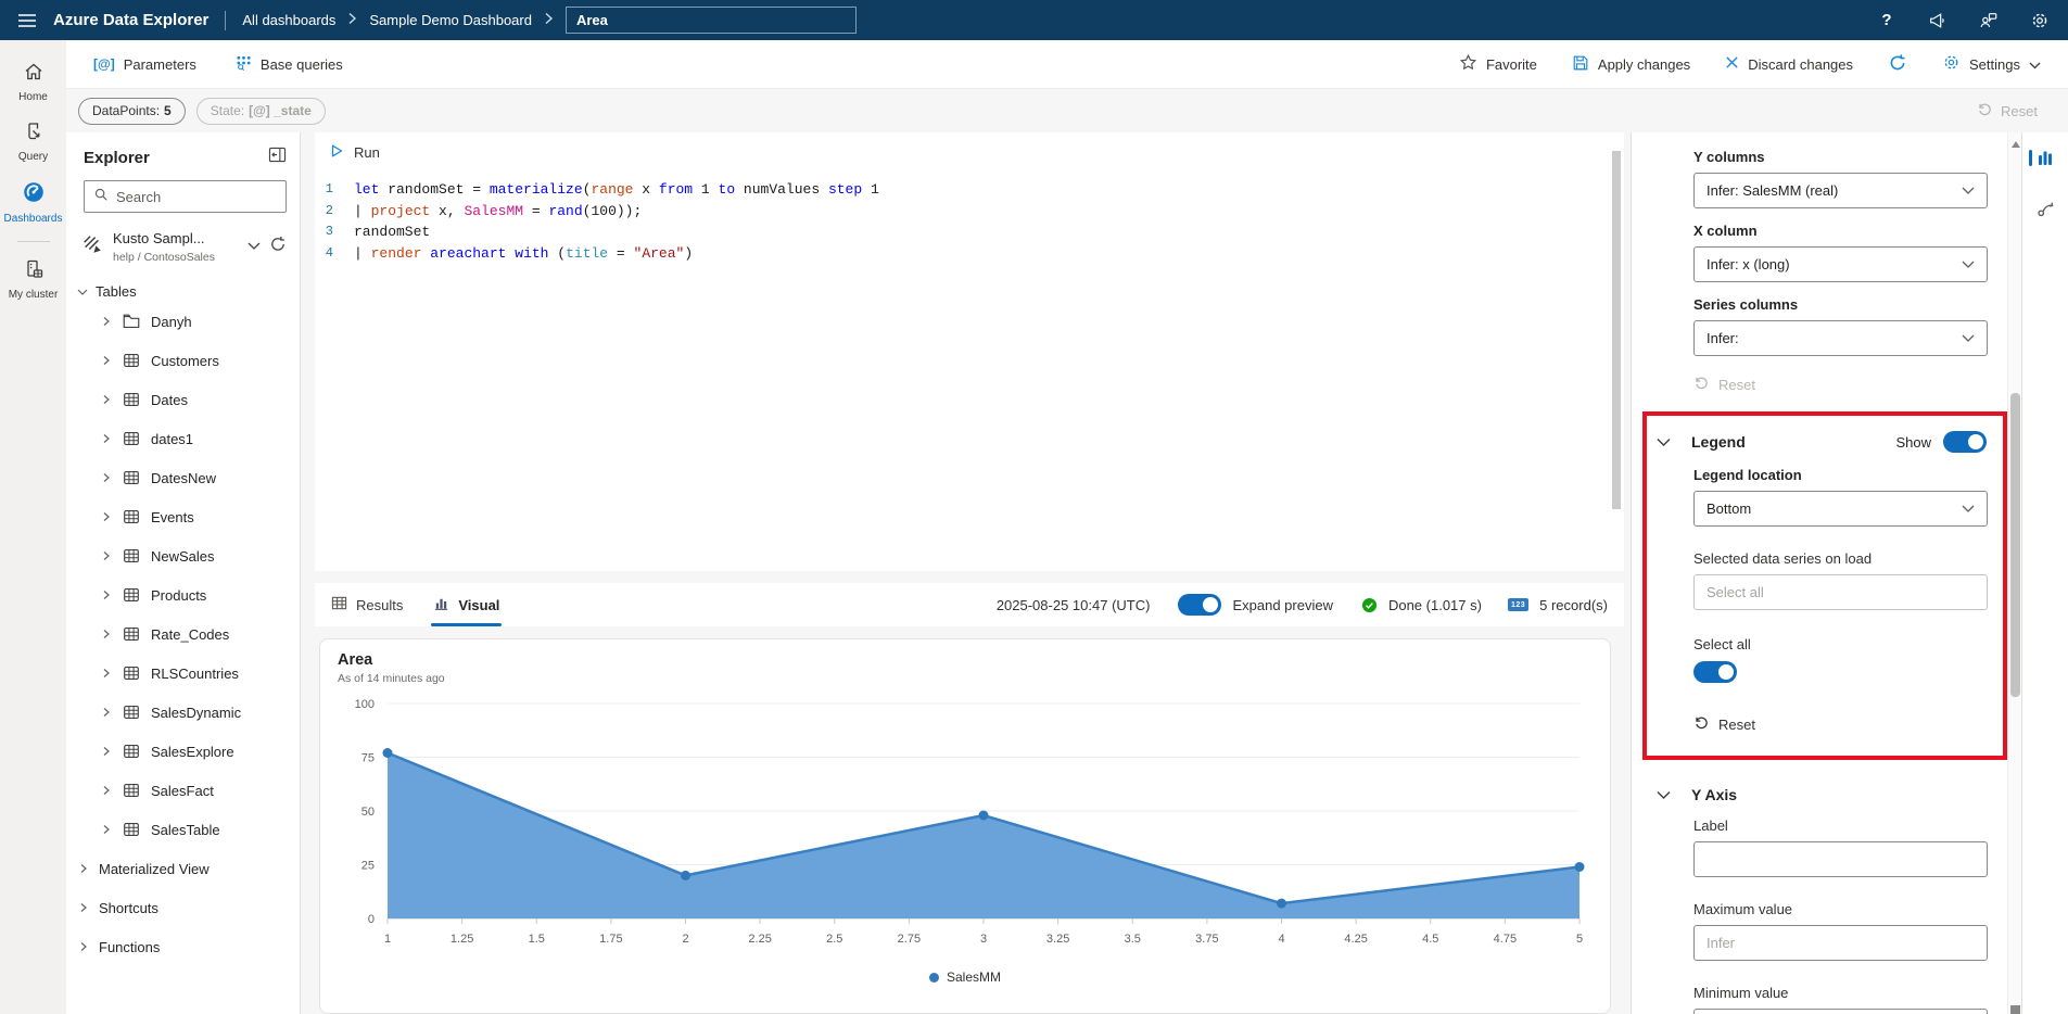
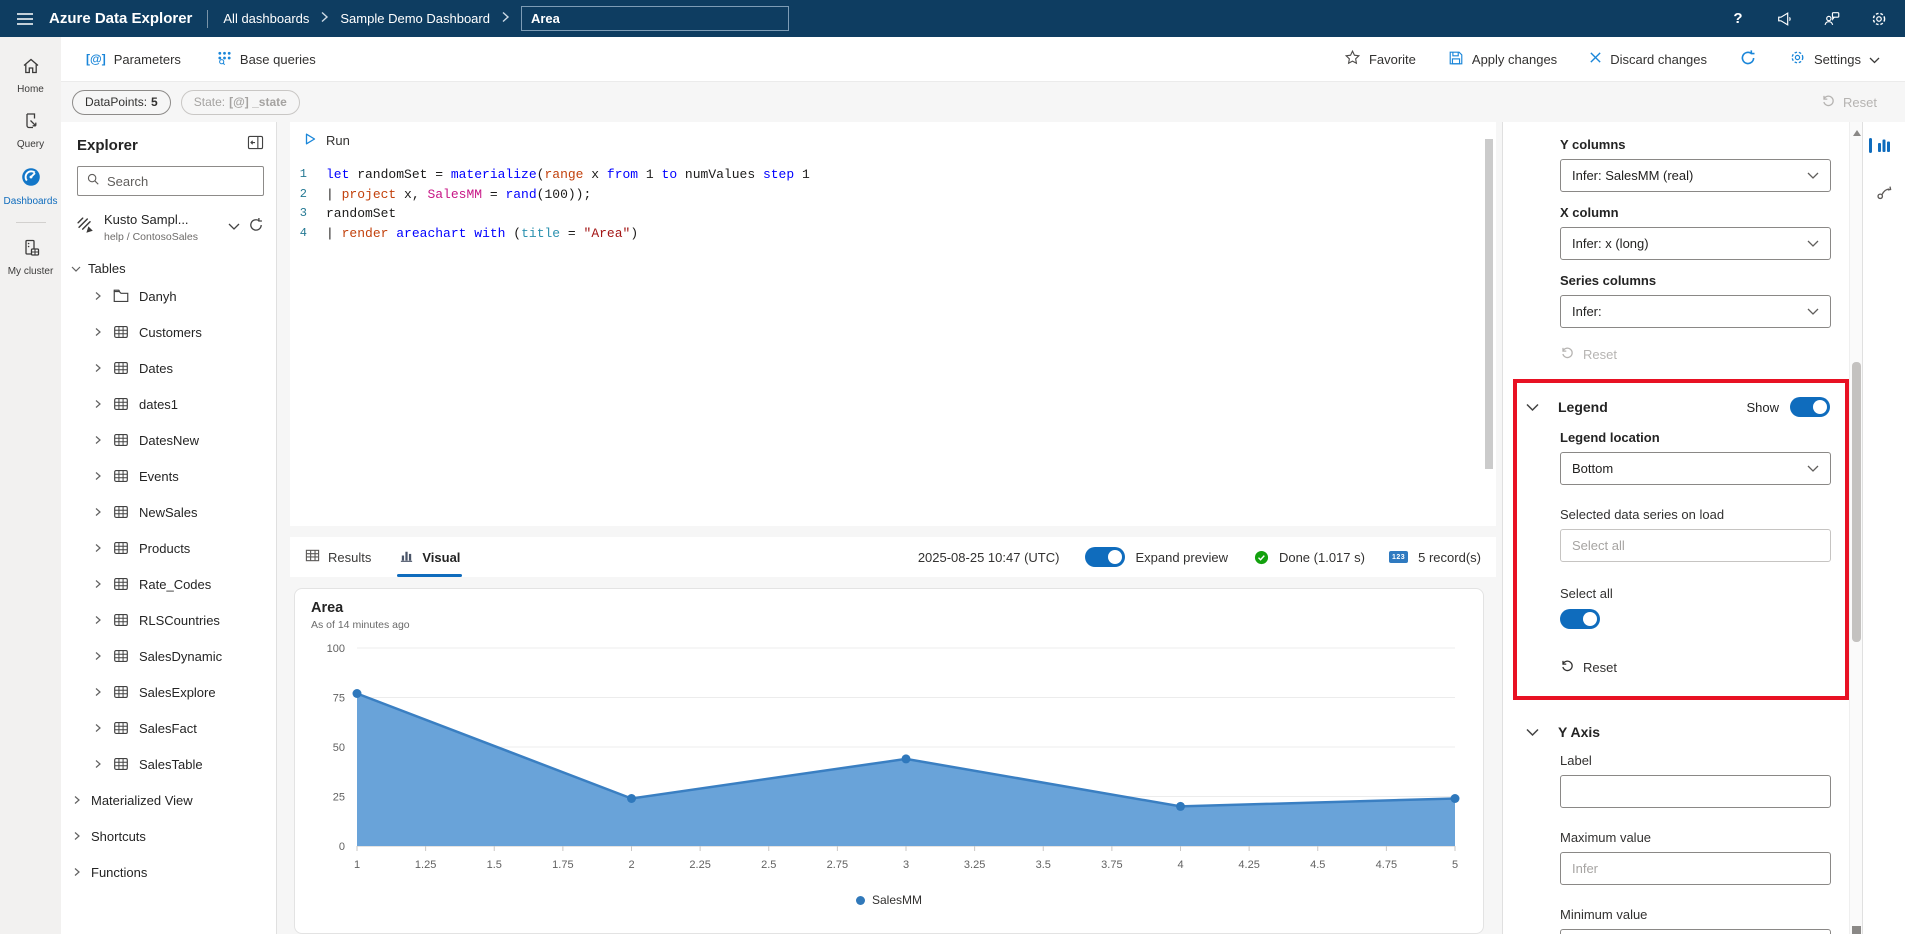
2: 20 -> 24
3: 48 -> 44
4: 7 -> 20
